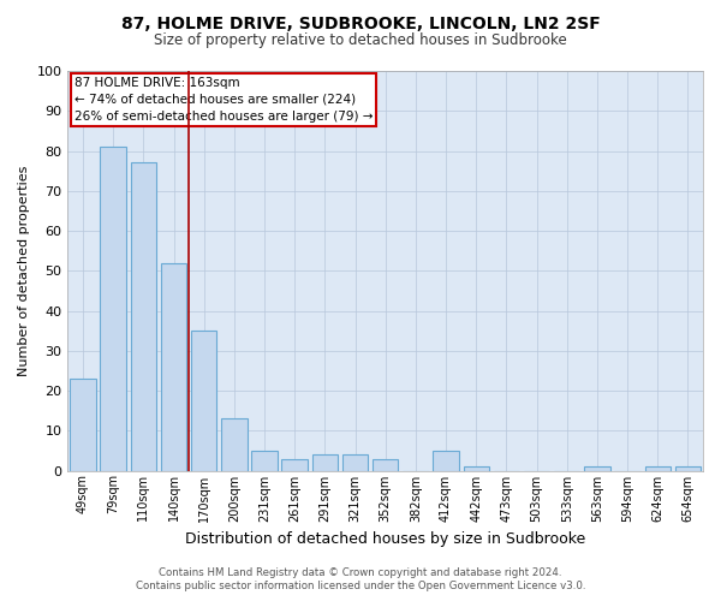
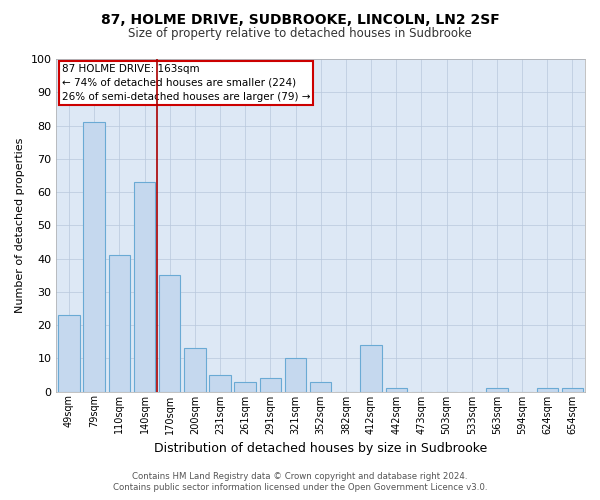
110sqm: 77 -> 41
140sqm: 52 -> 63
321sqm: 4 -> 10
412sqm: 5 -> 14
